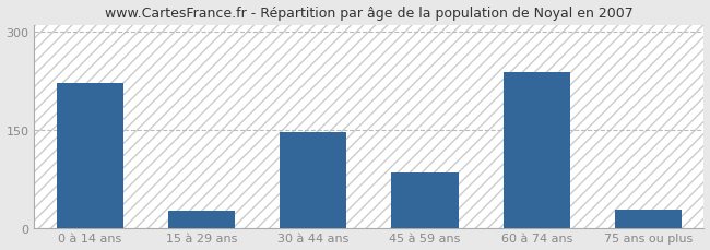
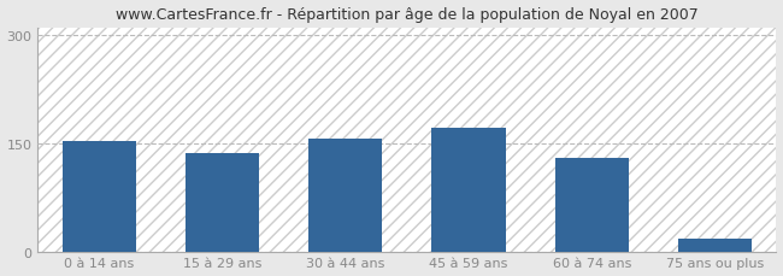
0 à 14 ans: 222 -> 153
15 à 29 ans: 26 -> 136
30 à 44 ans: 146 -> 157
45 à 59 ans: 84 -> 171
60 à 74 ans: 238 -> 130
75 ans ou plus: 28 -> 18
